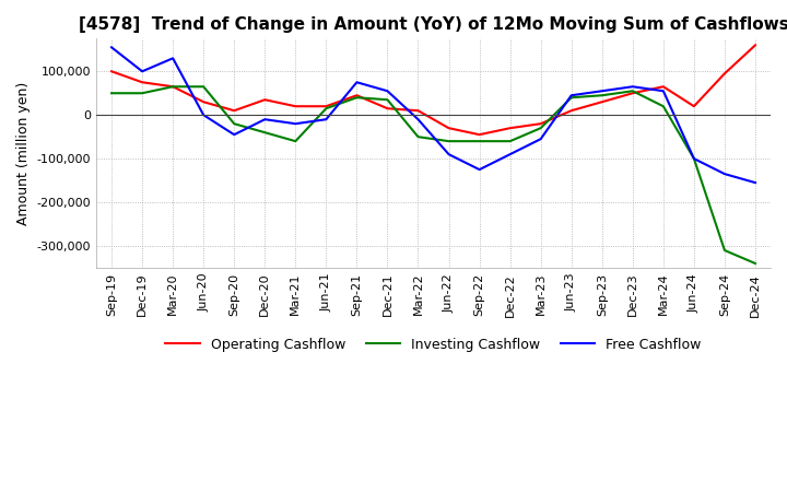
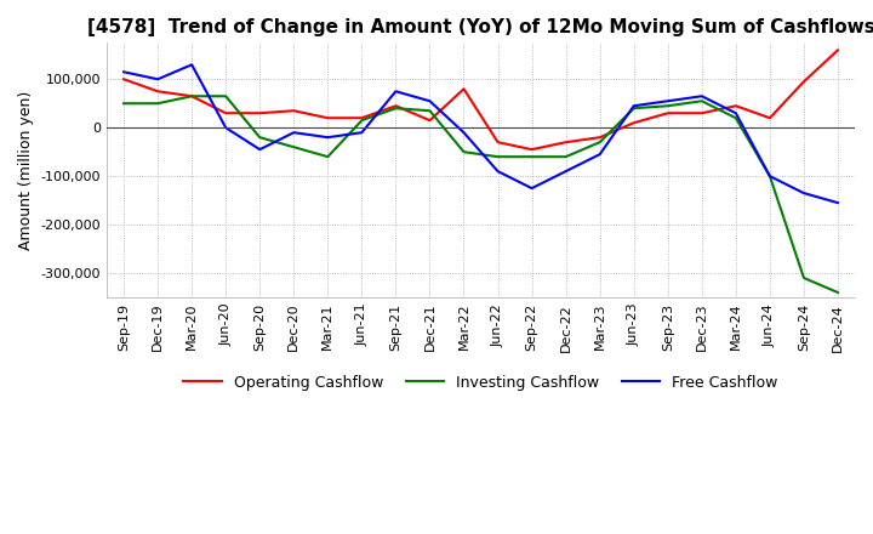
Free Cashflow/Sep-19: 155,000 -> 115,000
Operating Cashflow/Sep-20: 10,000 -> 30,000
Operating Cashflow/Mar-22: 10,000 -> 80,000
Operating Cashflow/Dec-23: 50,000 -> 30,000
Operating Cashflow/Mar-24: 65,000 -> 45,000
Free Cashflow/Mar-24: 55,000 -> 30,000
